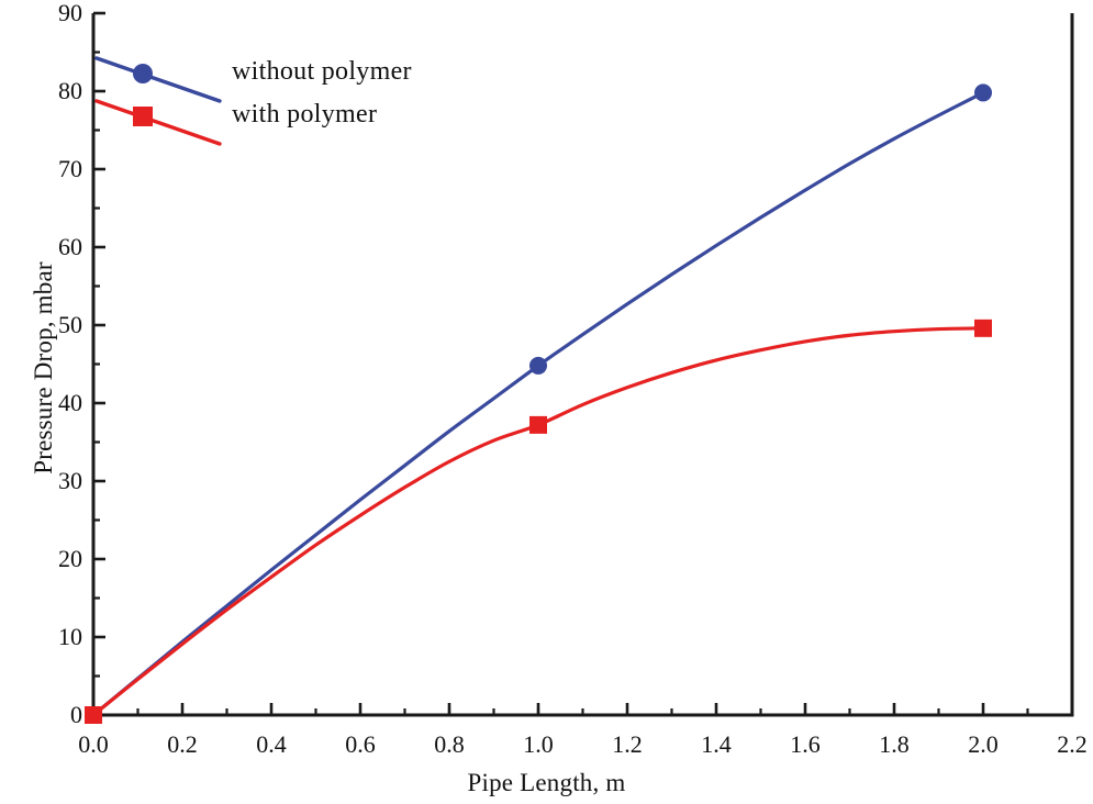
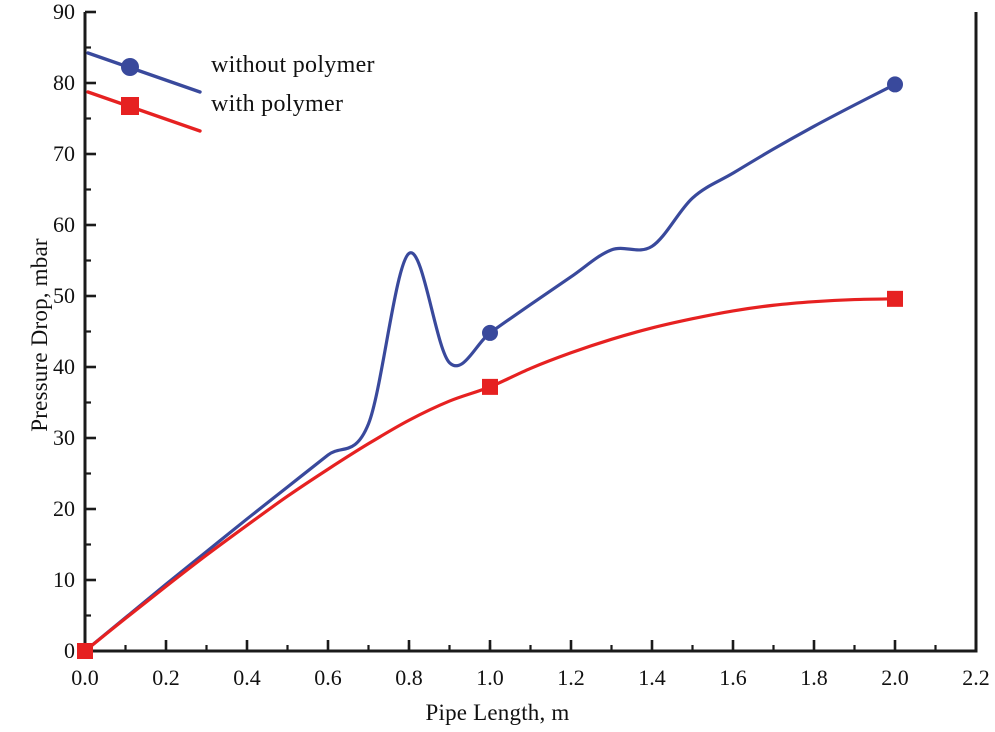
without polymer/0.8: 36 -> 56
without polymer/1.4: 60 -> 57
